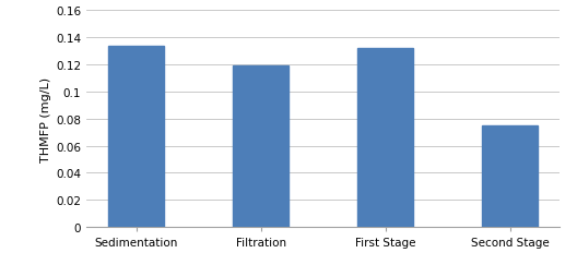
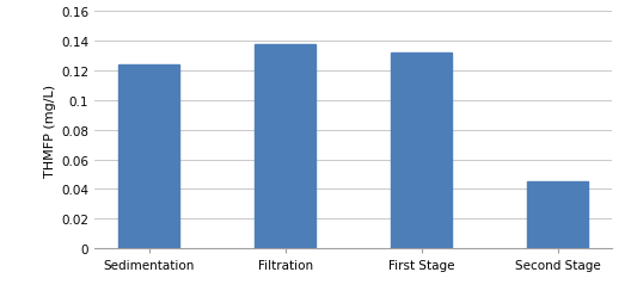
Sedimentation: 0.134 -> 0.124
Filtration: 0.119 -> 0.138
Second Stage: 0.075 -> 0.045
